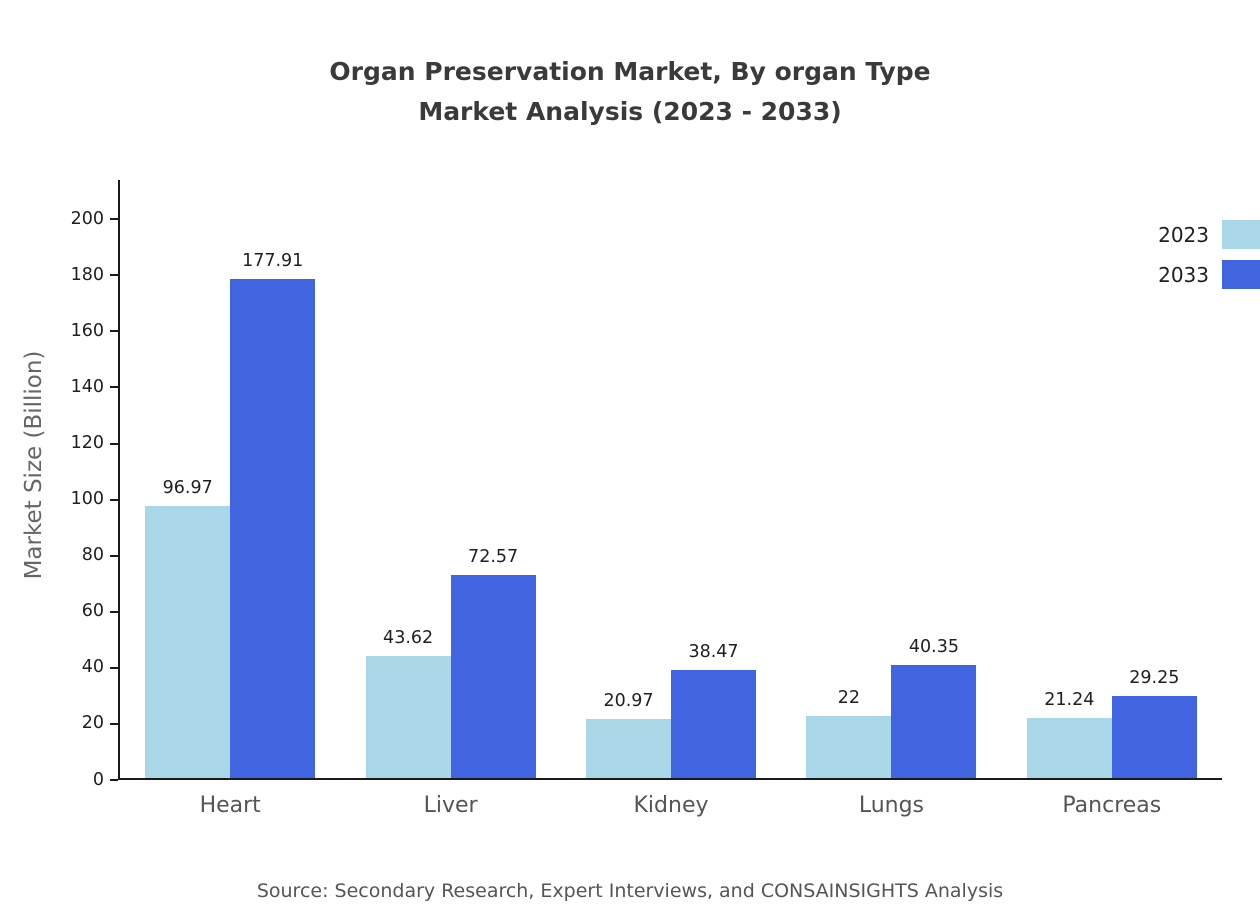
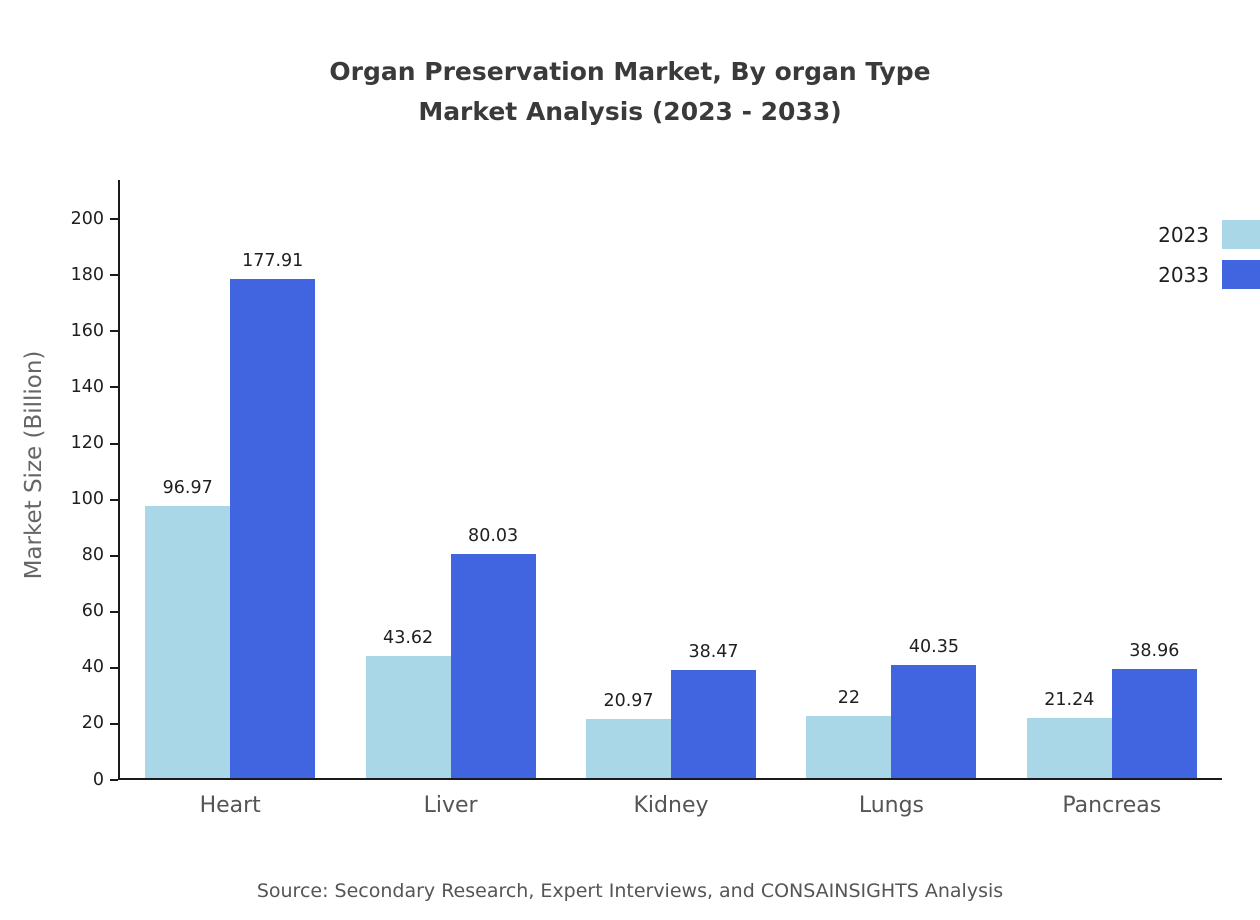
2033/Liver: 72.57 -> 80.03
2033/Pancreas: 29.25 -> 38.96
